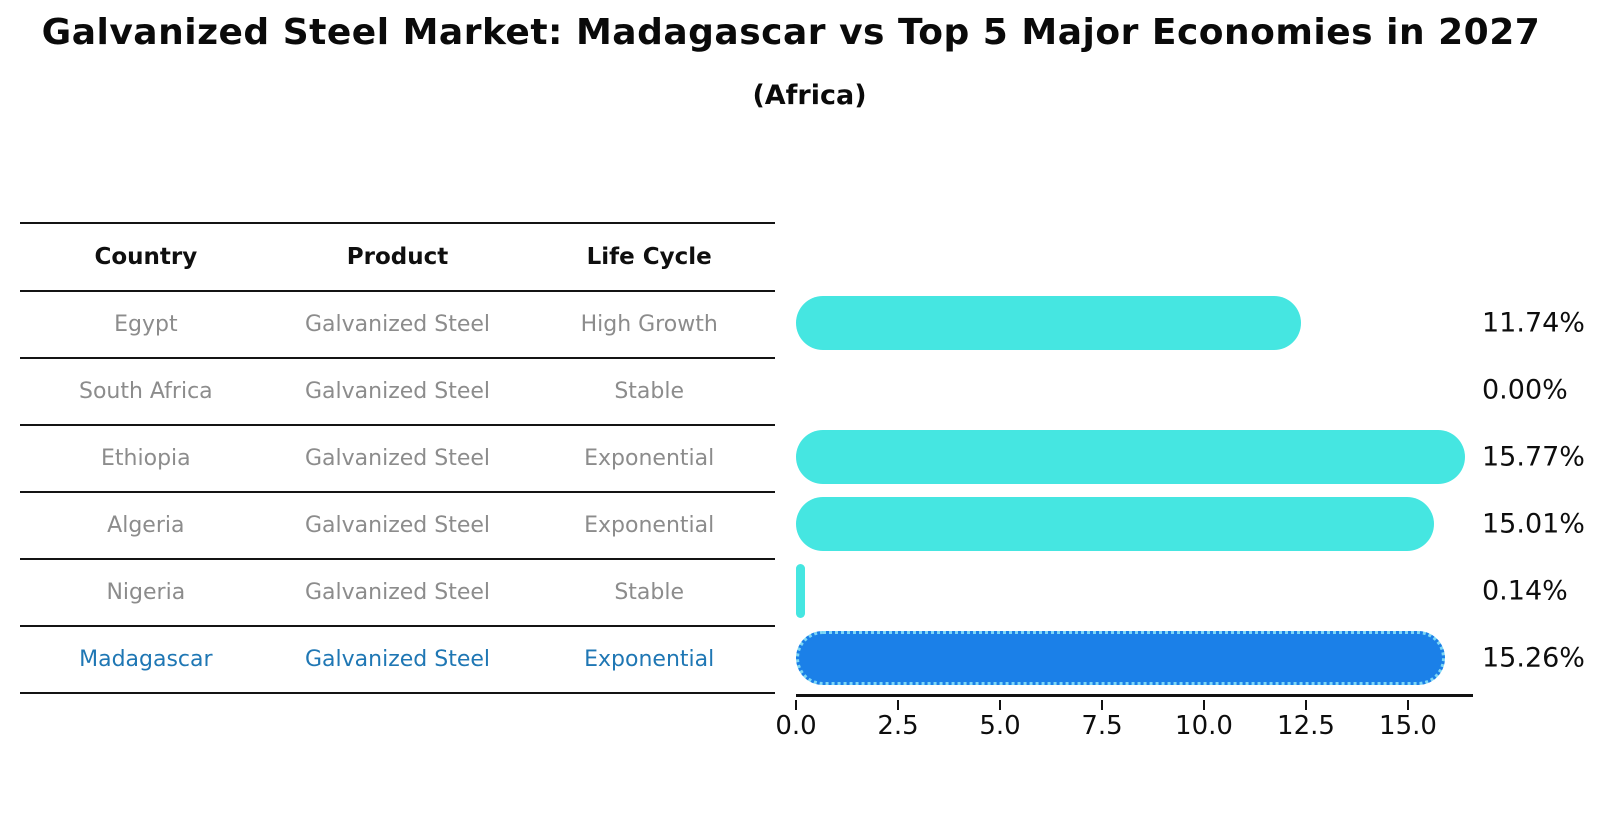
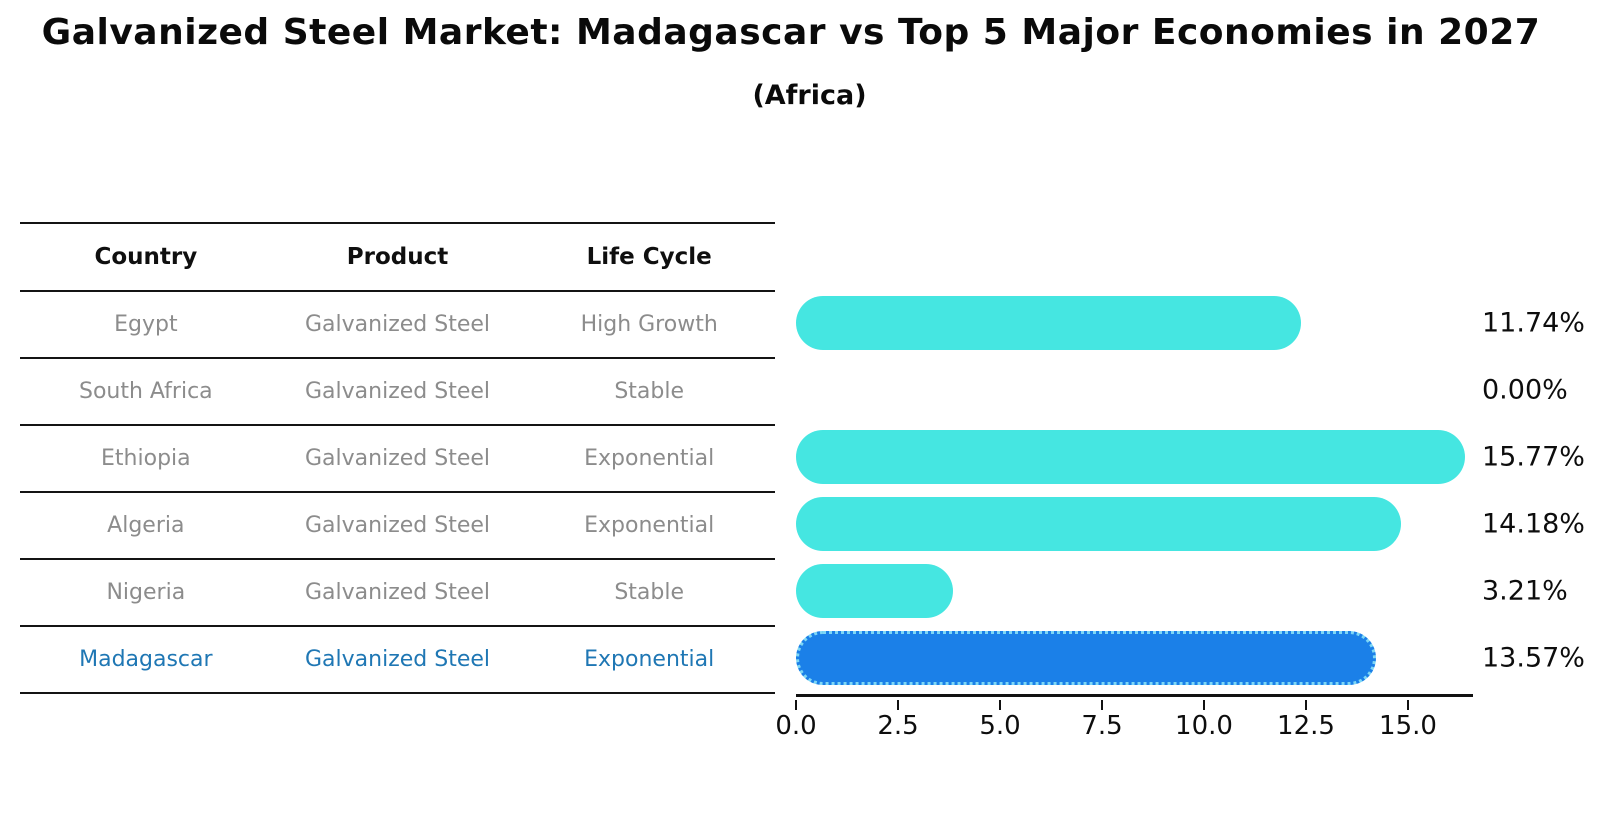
Algeria: 15.01% -> 14.18%
Nigeria: 0.14% -> 3.21%
Madagascar: 15.26% -> 13.57%
